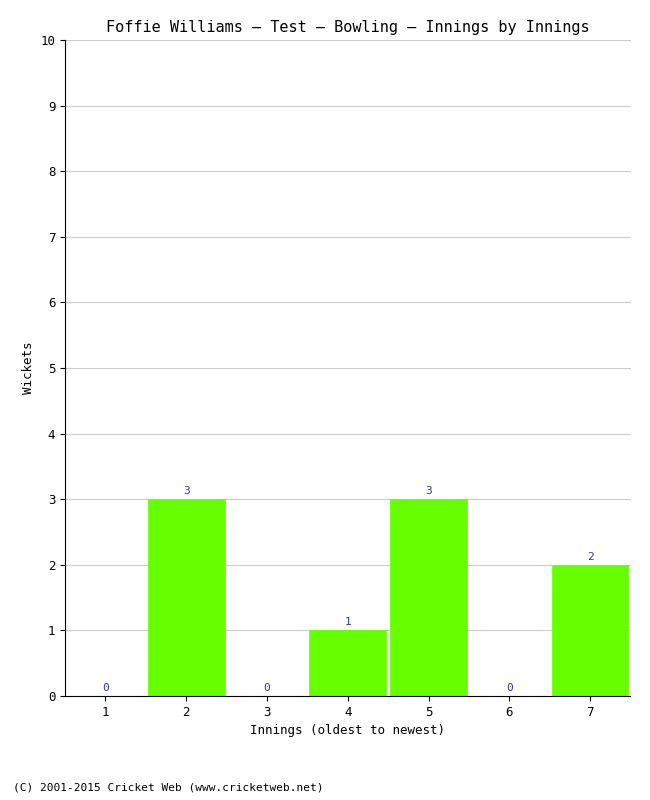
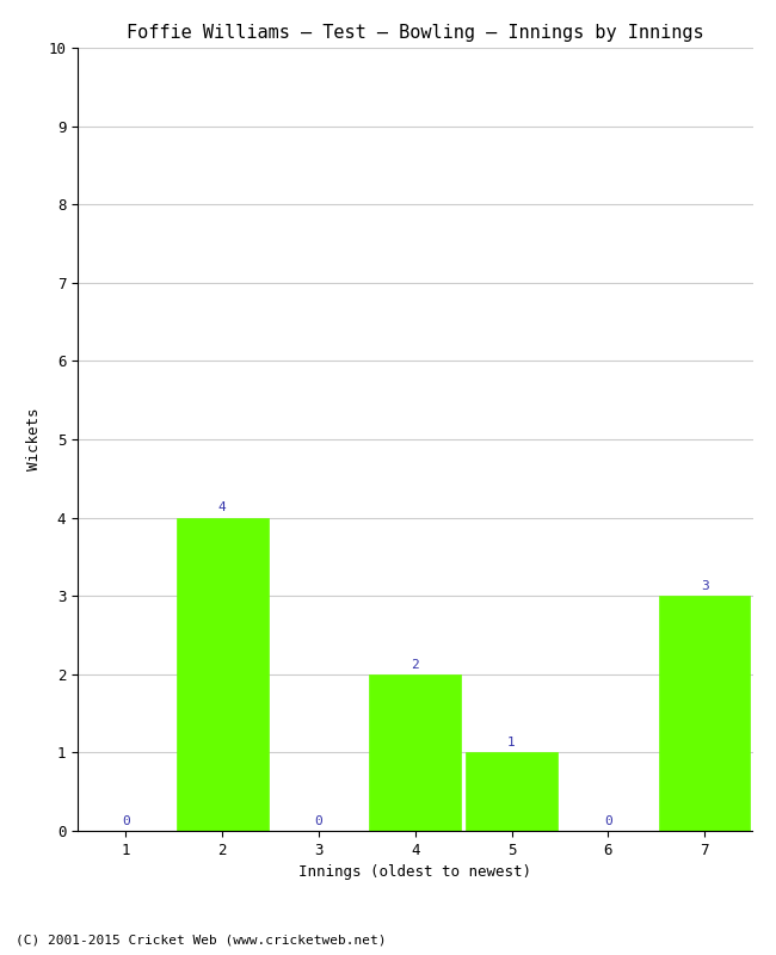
2: 3 -> 4
4: 1 -> 2
5: 3 -> 1
7: 2 -> 3
